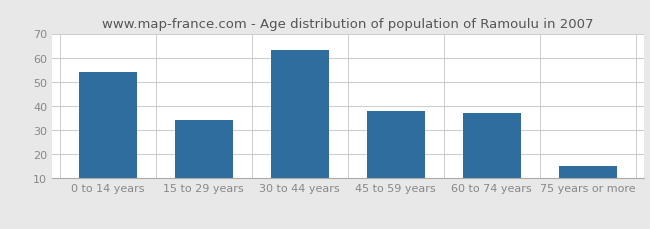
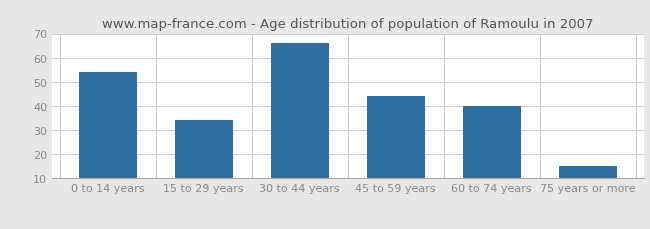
30 to 44 years: 63 -> 66
45 to 59 years: 38 -> 44
60 to 74 years: 37 -> 40
